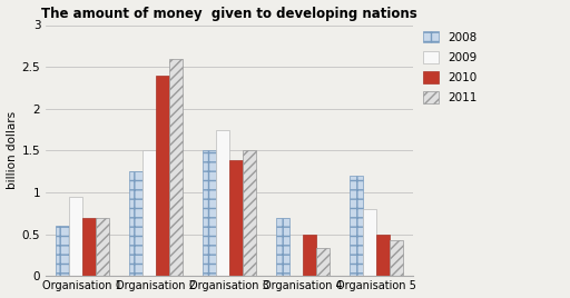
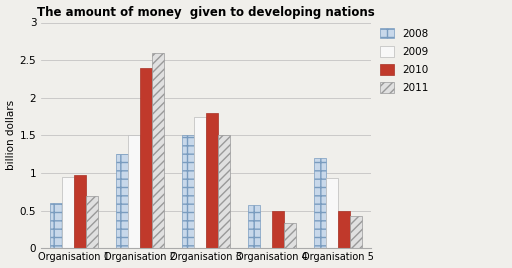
2010/Organisation 1: 0.70 -> 0.98
2010/Organisation 3: 1.38 -> 1.80
2008/Organisation 4: 0.70 -> 0.58
2009/Organisation 5: 0.80 -> 0.94
